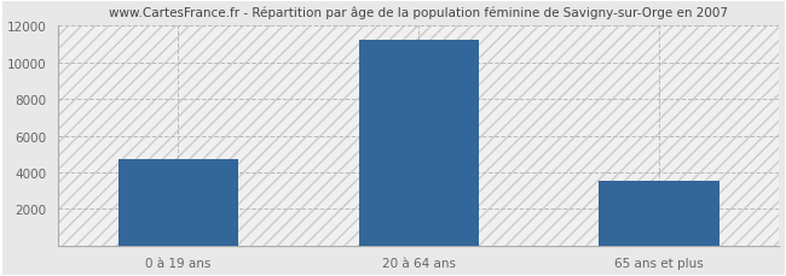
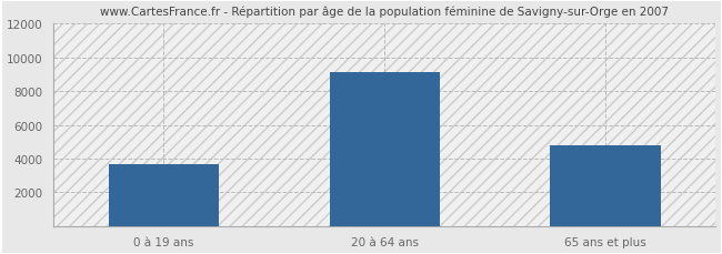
0 à 19 ans: 4700 -> 3700
20 à 64 ans: 11200 -> 9100
65 ans et plus: 3600 -> 4800
